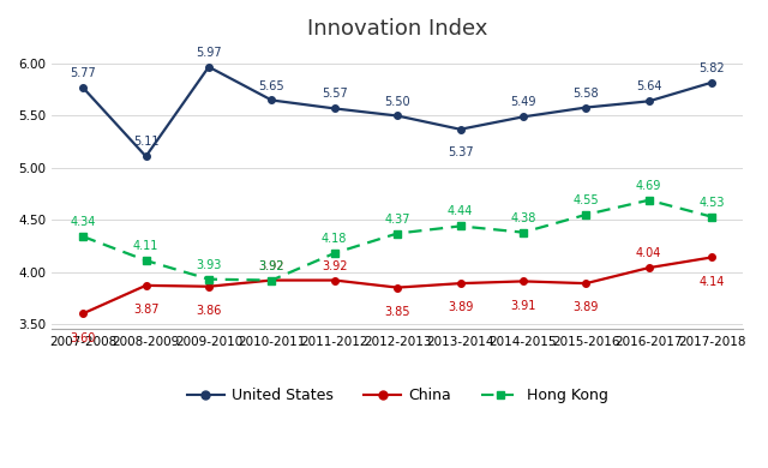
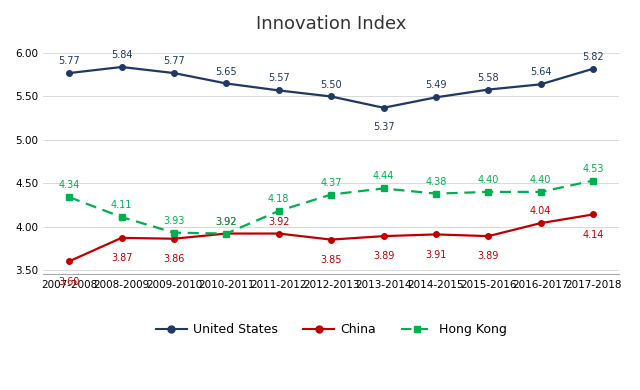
United States/2008-2009: 5.11 -> 5.84
United States/2009-2010: 5.97 -> 5.77
Hong Kong/2015-2016: 4.55 -> 4.40
Hong Kong/2016-2017: 4.69 -> 4.40
